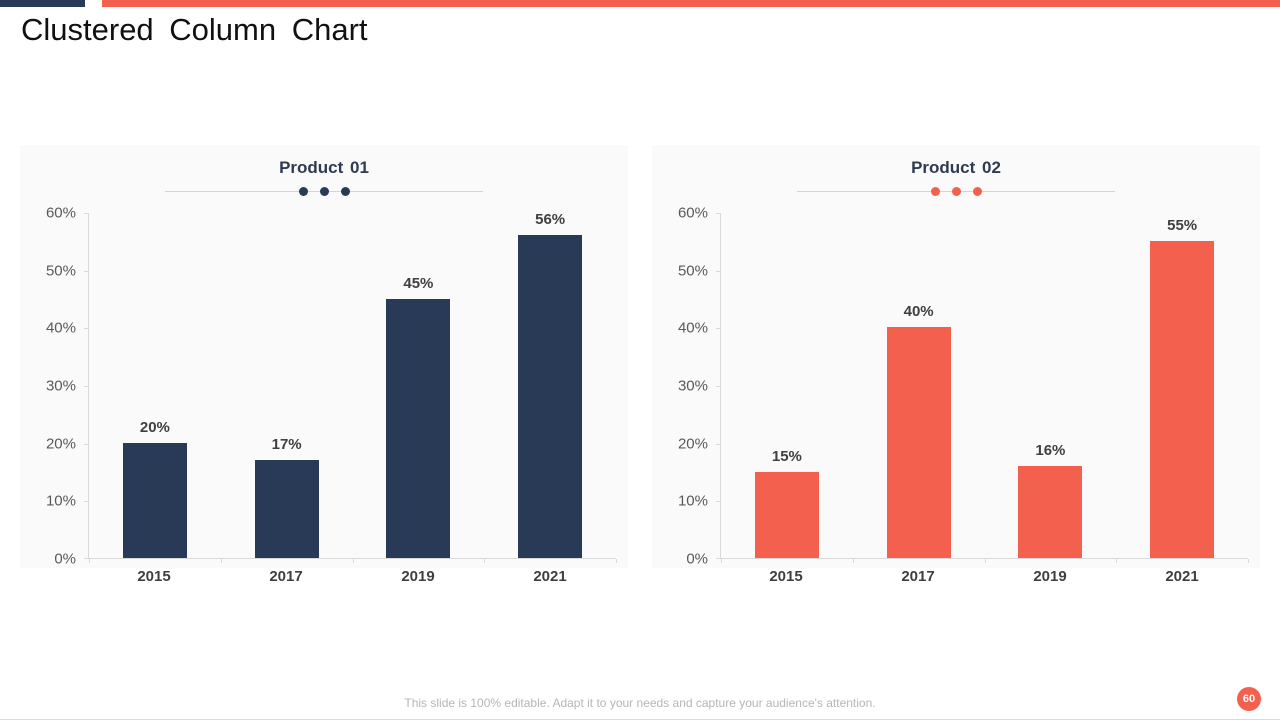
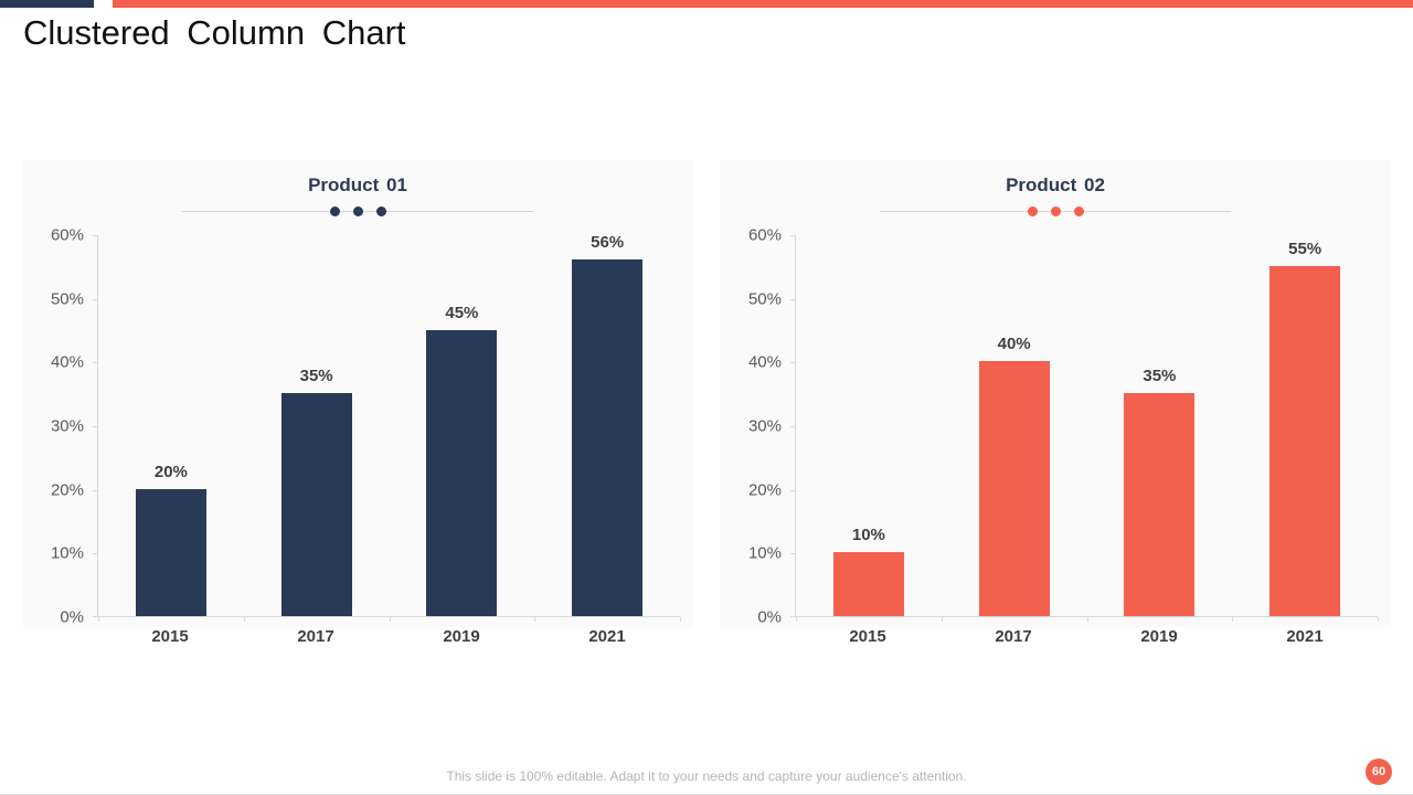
Product 01/2017: 17% -> 35%
Product 02/2015: 15% -> 10%
Product 02/2019: 16% -> 35%
